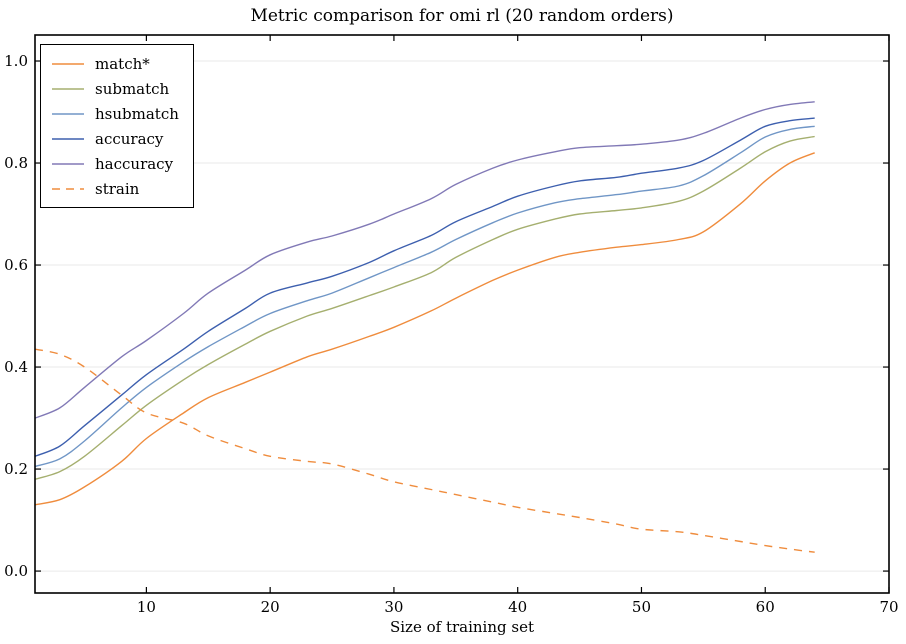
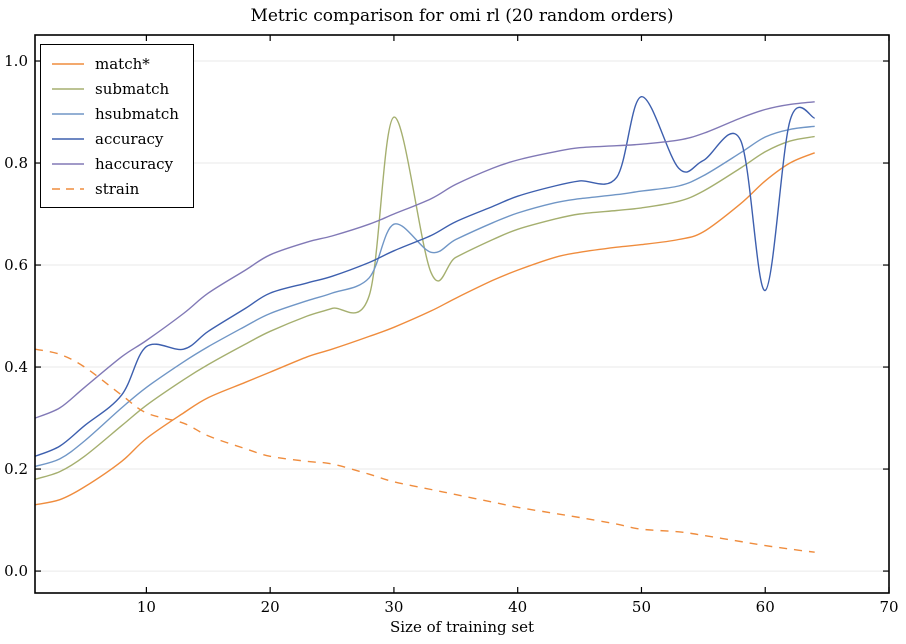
accuracy/10: 0.39 -> 0.44
submatch/30: 0.56 -> 0.89
hsubmatch/30: 0.59 -> 0.68
accuracy/50: 0.78 -> 0.93
accuracy/60: 0.87 -> 0.55
